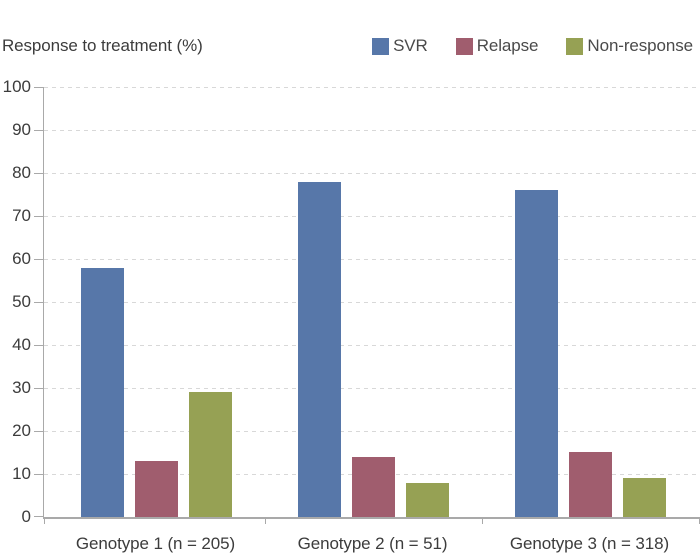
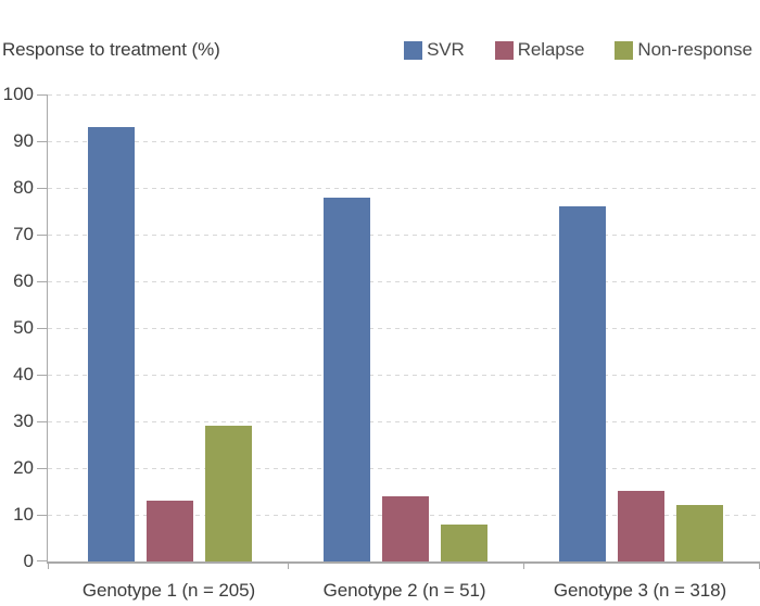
SVR/Genotype 1 (n = 205): 58 -> 93
Non-response/Genotype 3 (n = 318): 9 -> 12
